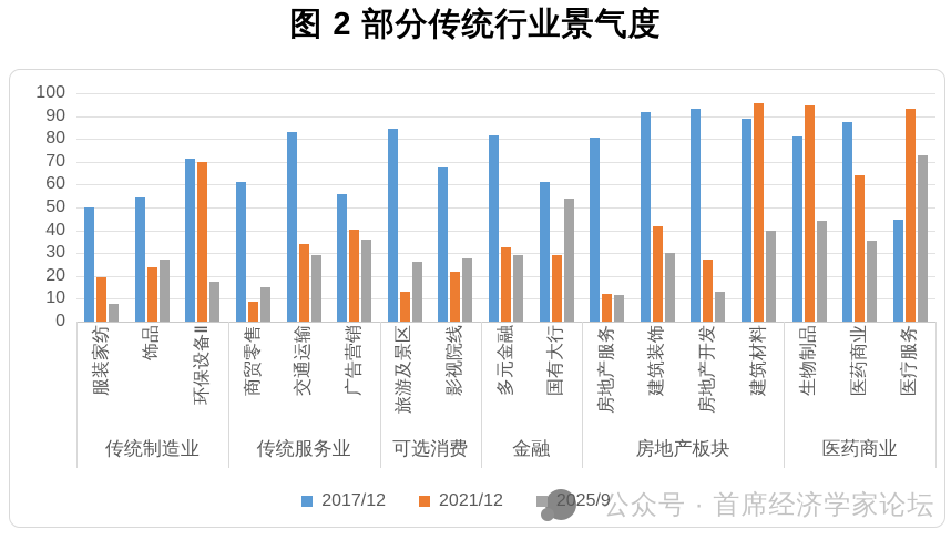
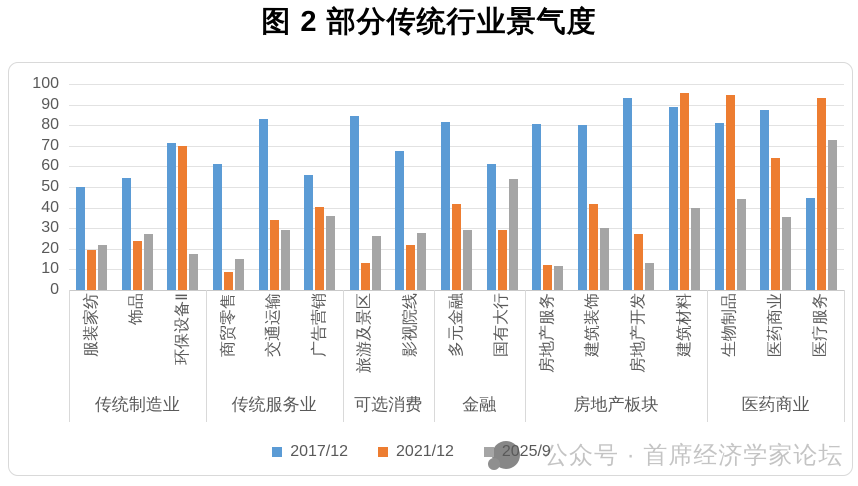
2025/9/服装家纺: 8 -> 22
2021/12/多元金融: 32 -> 42
2017/12/建筑装饰: 92 -> 80
